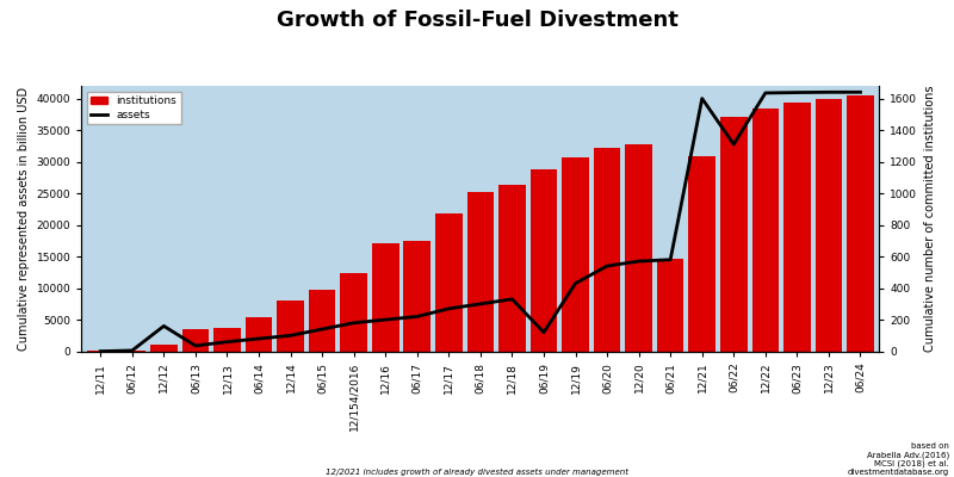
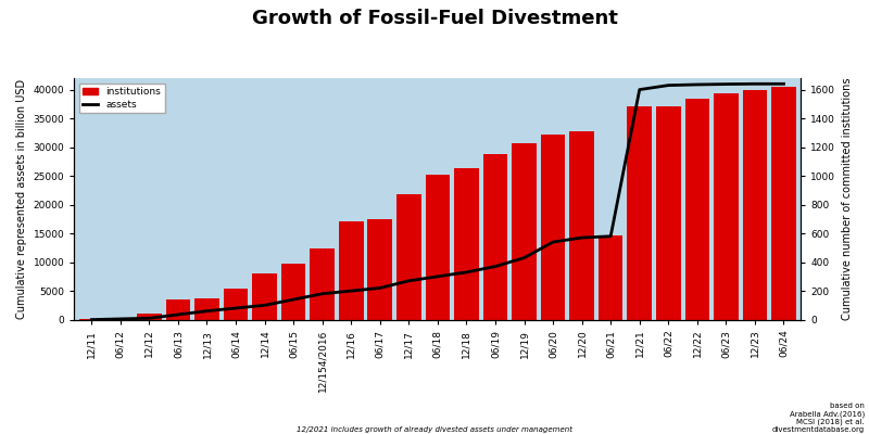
assets/12/12: 160 -> 10
assets/06/19: 120 -> 370
institutions/12/21: 30800 -> 37000
assets/06/22: 1310 -> 1630
